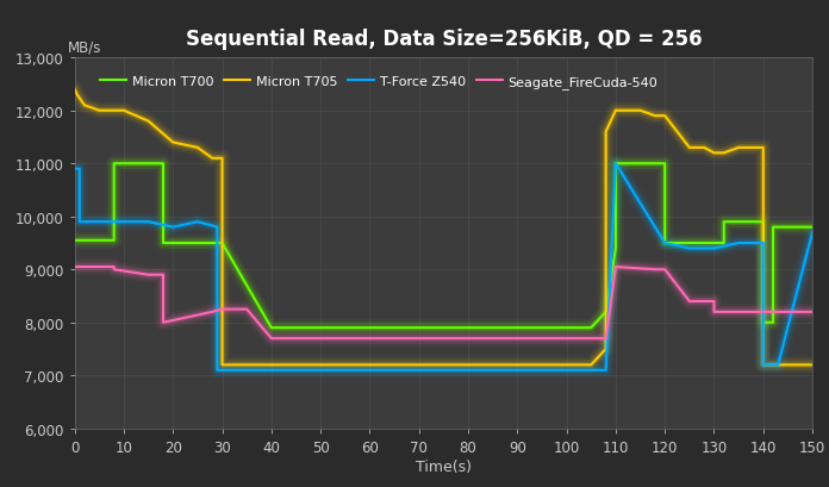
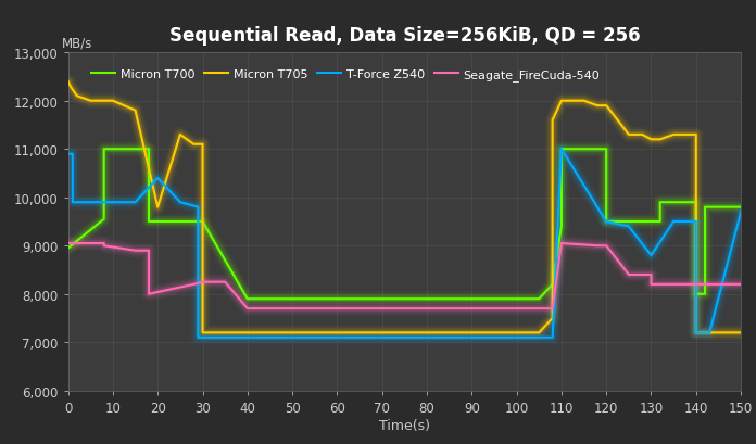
Micron T700/0: 9,550 -> 8,950
Micron T705/20: 11,400 -> 9,800
T-Force Z540/20: 9,800 -> 10,400
T-Force Z540/130: 9,400 -> 8,800
